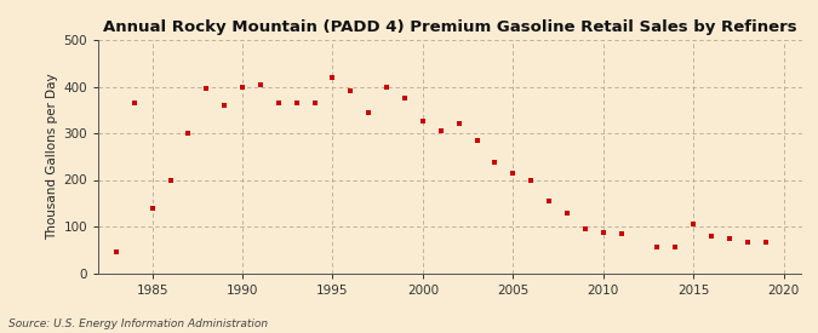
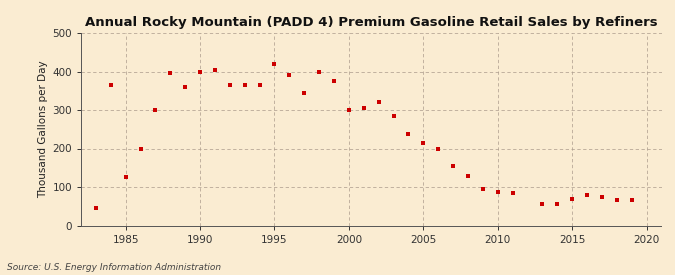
1985: 140 -> 125
2000: 325 -> 300
2015: 105 -> 68
